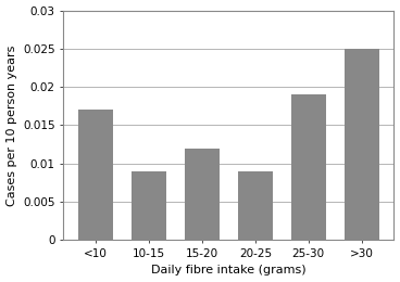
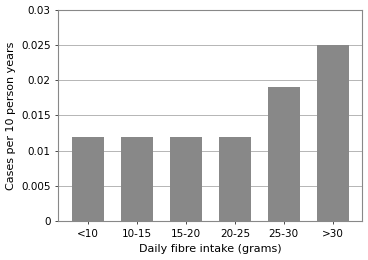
<10: 0.017 -> 0.012
10-15: 0.009 -> 0.012
20-25: 0.009 -> 0.012
